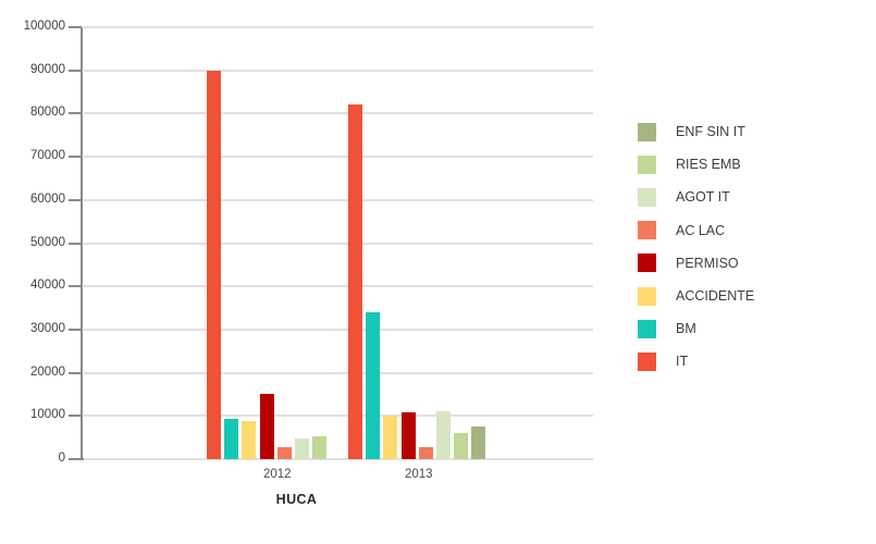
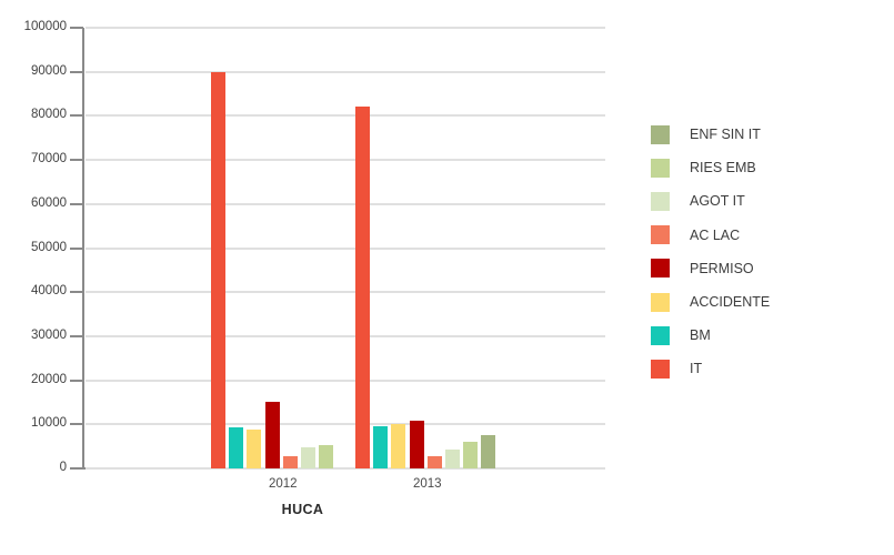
BM/2013: 34000 -> 10000
AGOT IT/2013: 11000 -> 4000
